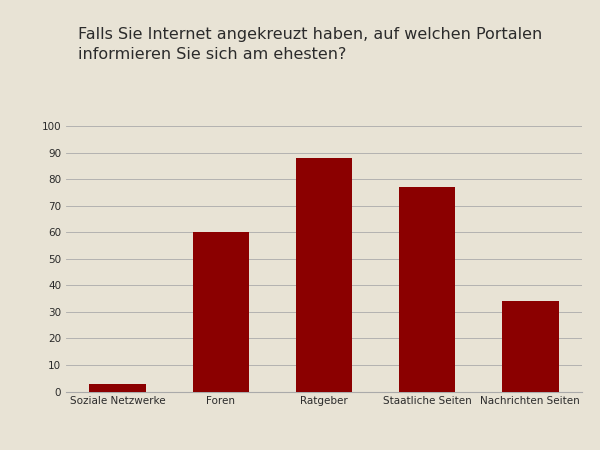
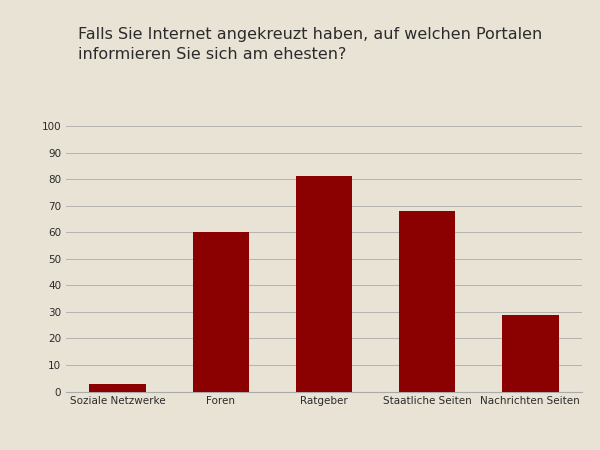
Ratgeber: 88 -> 81
Staatliche Seiten: 77 -> 68
Nachrichten Seiten: 34 -> 29
